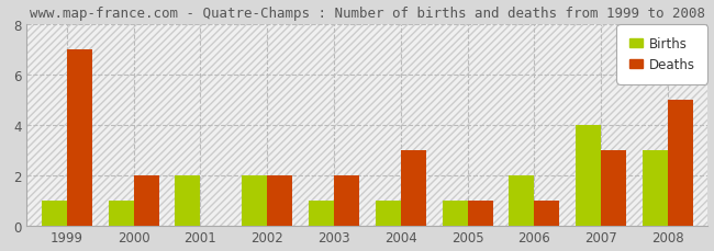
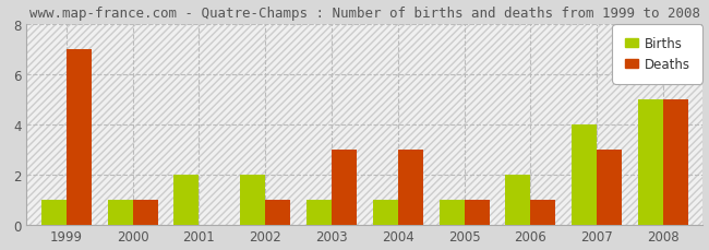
Deaths/2000: 2 -> 1
Deaths/2002: 2 -> 1
Deaths/2003: 2 -> 3
Births/2008: 3 -> 5
